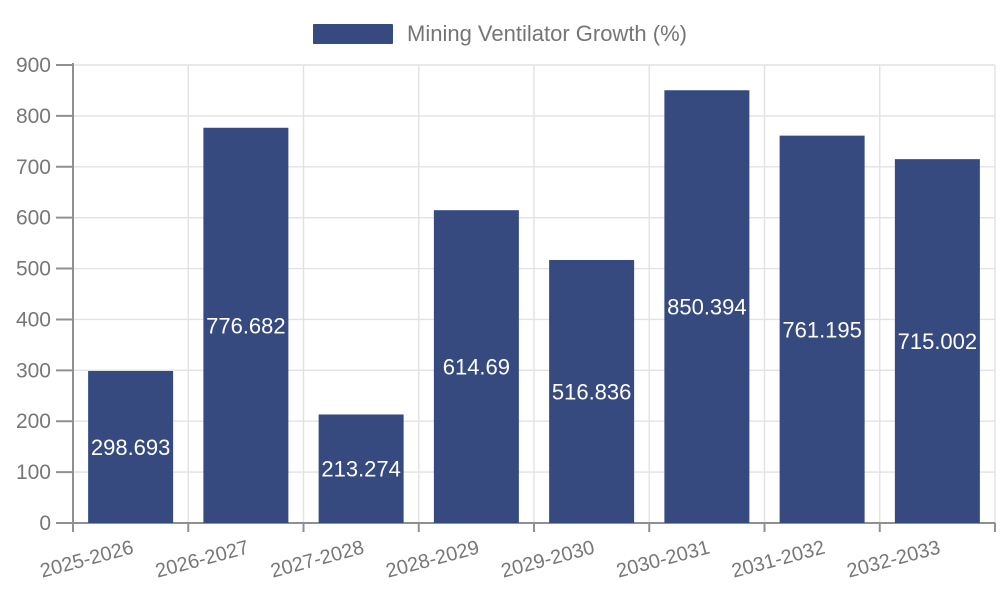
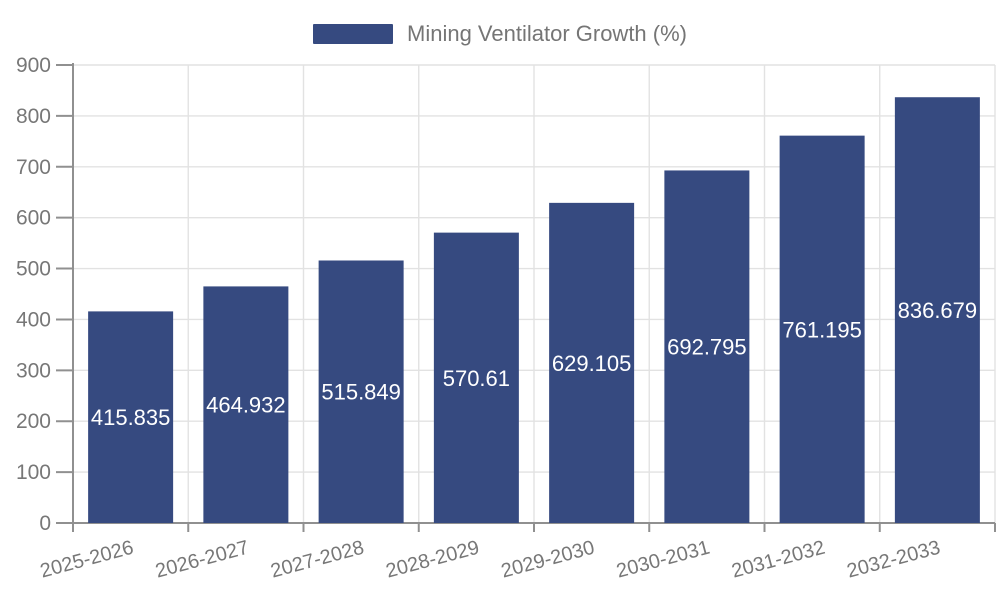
2025-2026: 298.693 -> 415.835
2026-2027: 776.682 -> 464.932
2027-2028: 213.274 -> 515.849
2028-2029: 614.69 -> 570.61
2029-2030: 516.836 -> 629.105
2030-2031: 850.394 -> 692.795
2032-2033: 715.002 -> 836.679
